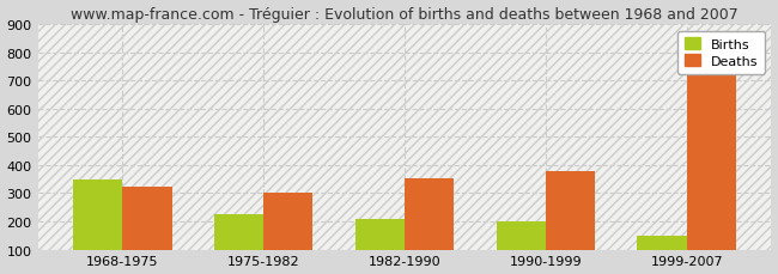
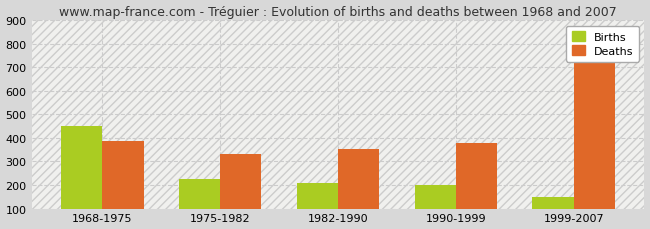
Births/1968-1975: 350 -> 450
Deaths/1968-1975: 325 -> 385
Deaths/1975-1982: 300 -> 330
